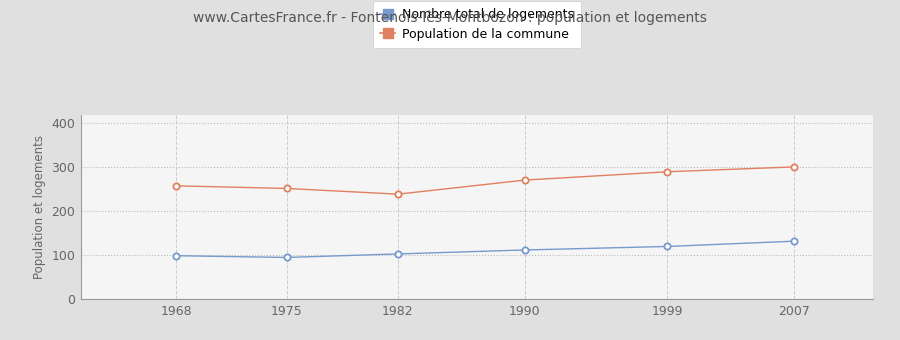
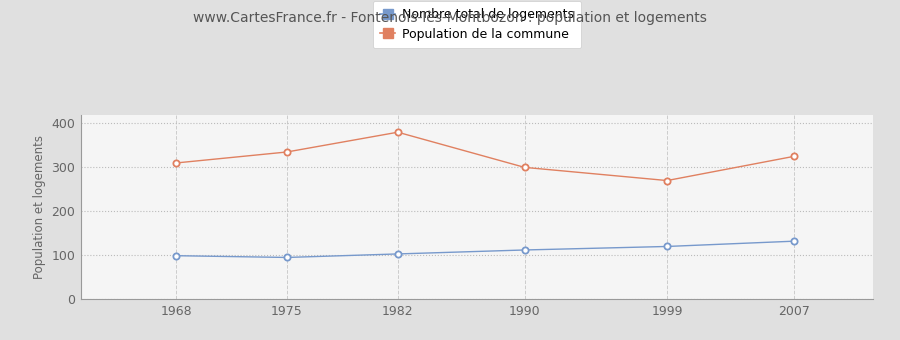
Population de la commune/1968: 258 -> 310
Population de la commune/1975: 252 -> 335
Population de la commune/1982: 239 -> 380
Population de la commune/1990: 271 -> 300
Population de la commune/1999: 290 -> 270
Population de la commune/2007: 301 -> 325
